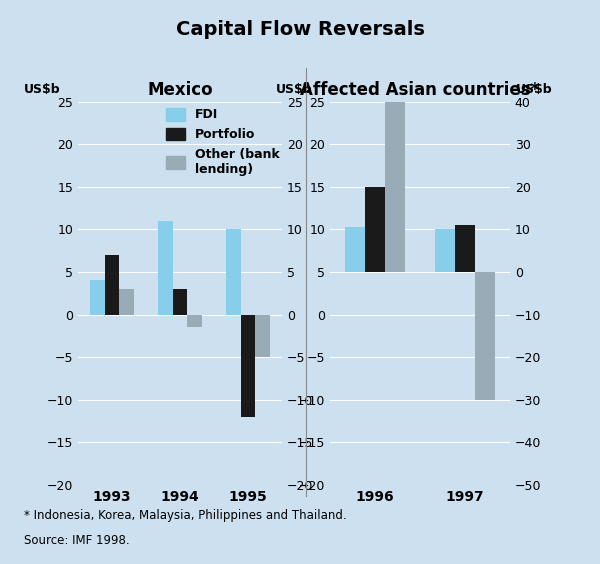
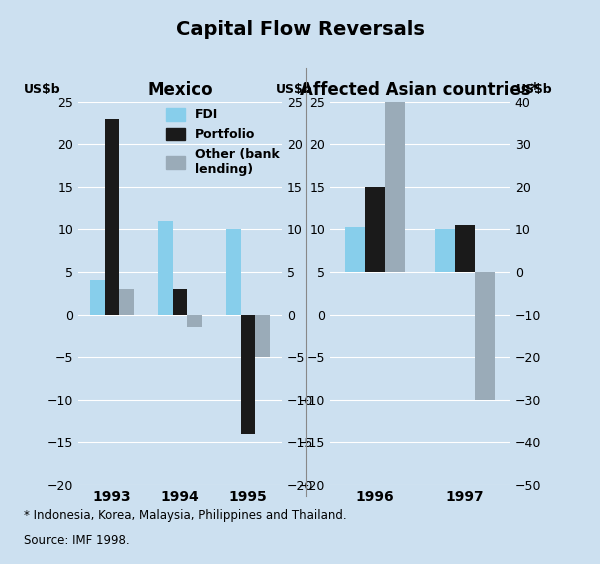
Mexico/Portfolio/1993: 7 -> 23
Mexico/Portfolio/1995: -12 -> -14
